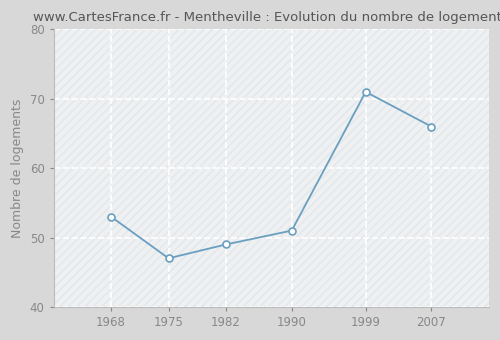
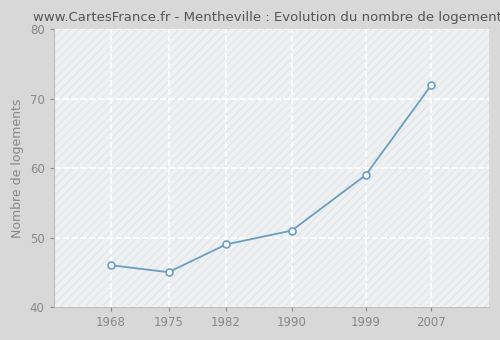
1968: 53 -> 46
1975: 47 -> 45
1999: 71 -> 59
2007: 66 -> 72
